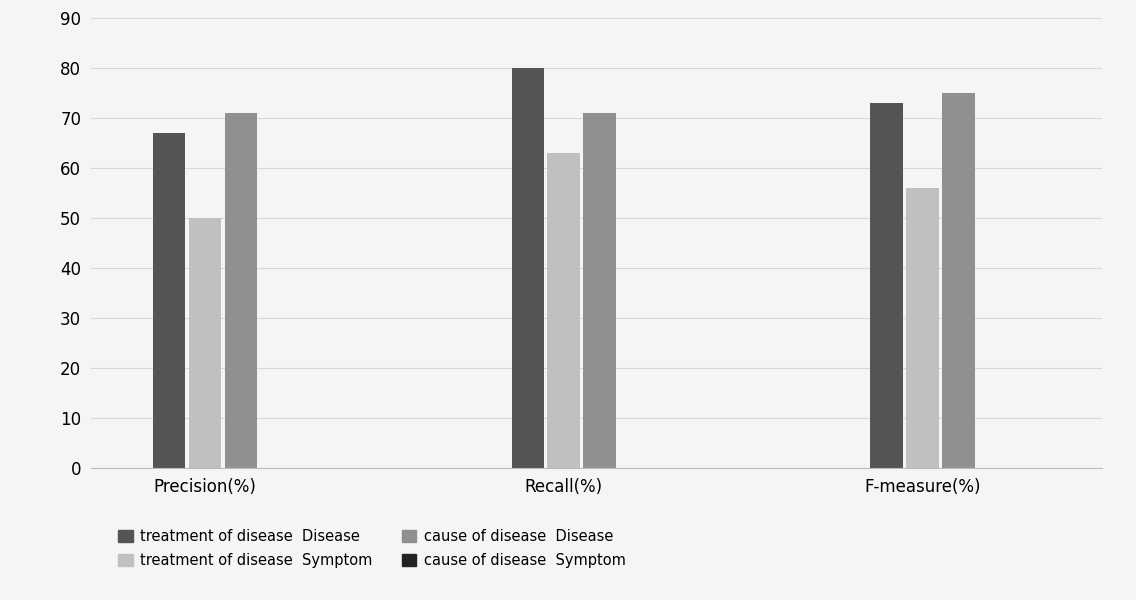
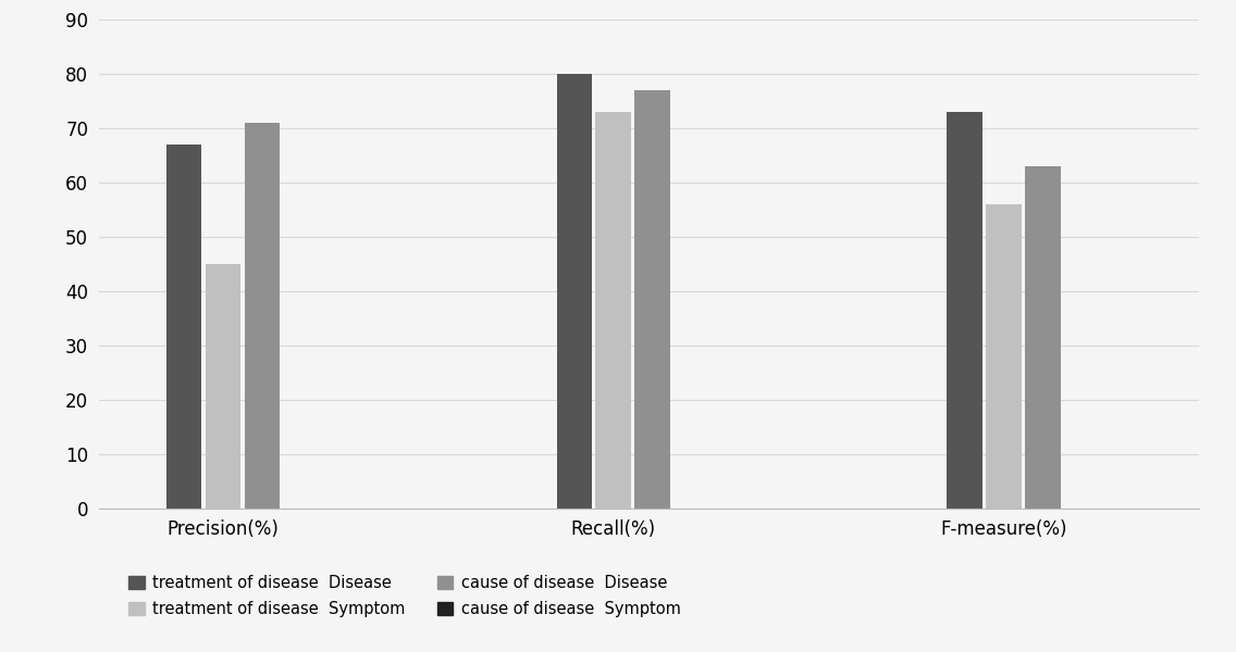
treatment of disease Symptom/Precision(%): 50 -> 45
treatment of disease Symptom/Recall(%): 63 -> 73
cause of disease Disease/Recall(%): 71 -> 77
cause of disease Disease/F-measure(%): 75 -> 63
